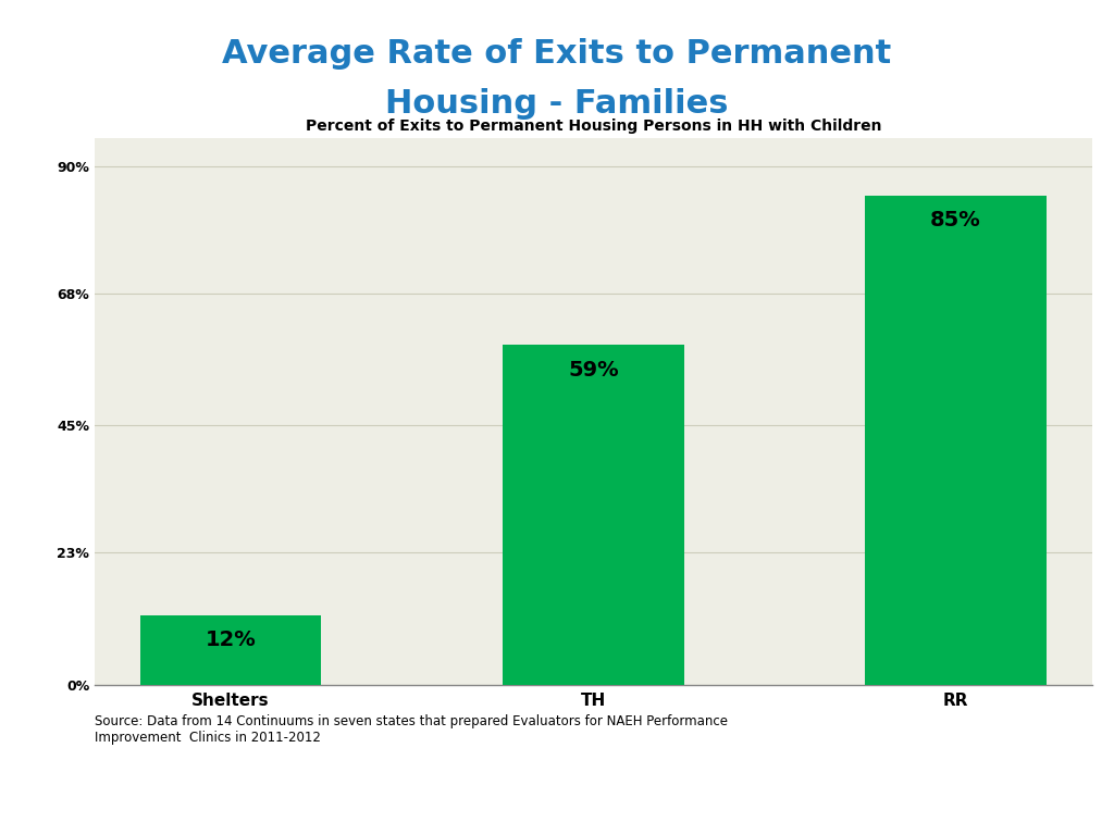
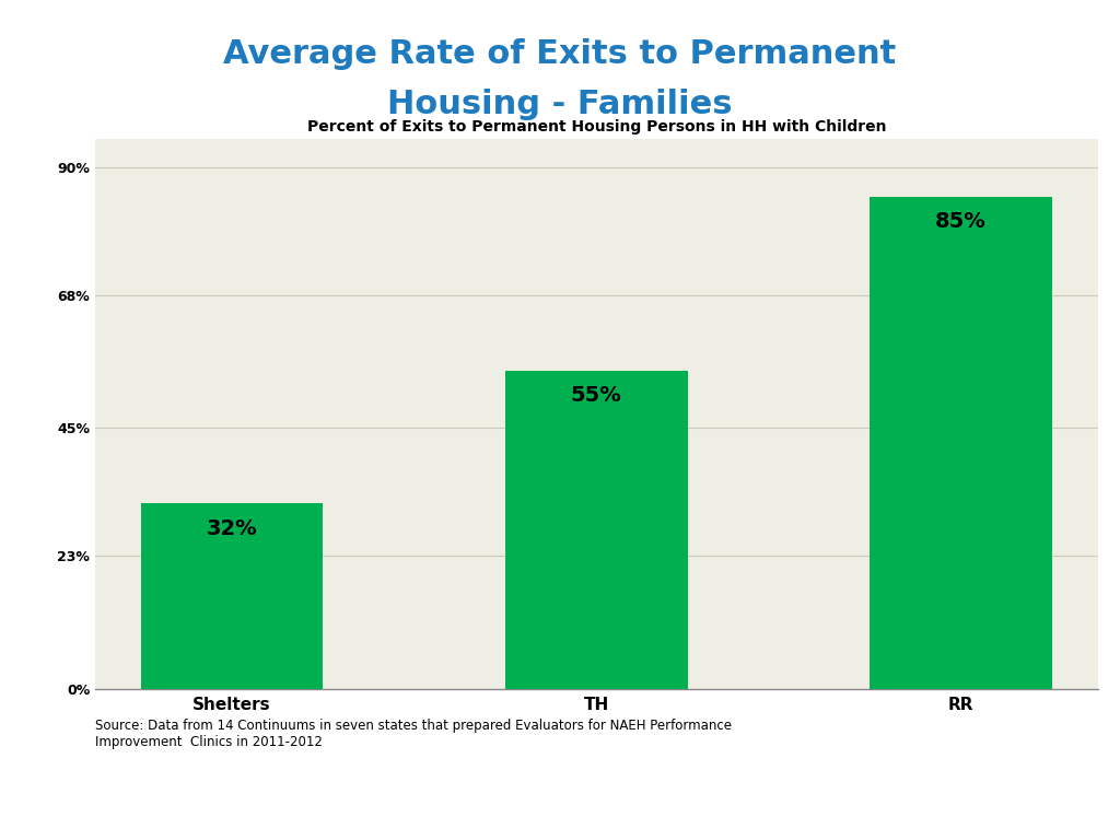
Shelters: 12% -> 32%
TH: 59% -> 55%
